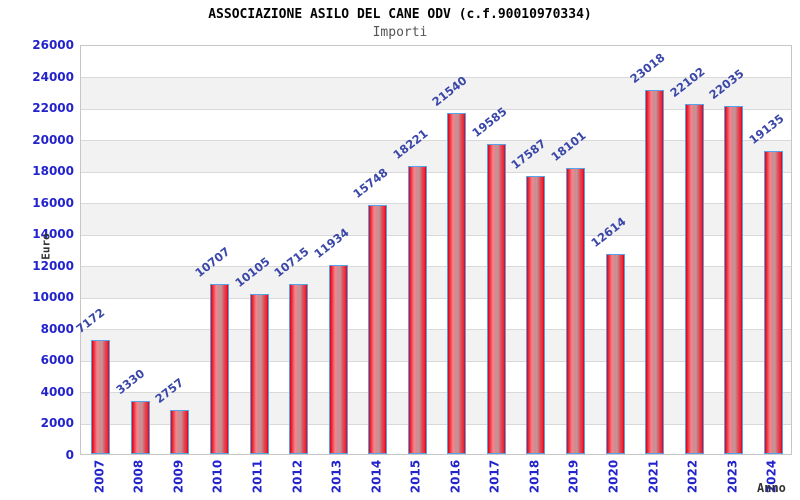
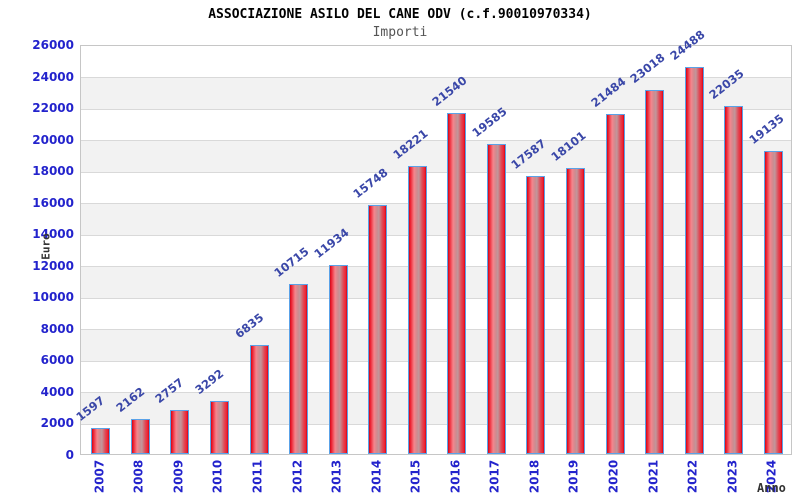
2007: 7172 -> 1597
2008: 3330 -> 2162
2010: 10707 -> 3292
2011: 10105 -> 6835
2020: 12614 -> 21484
2022: 22102 -> 24488
